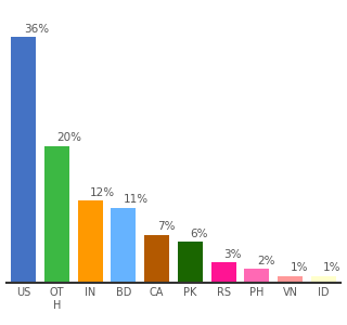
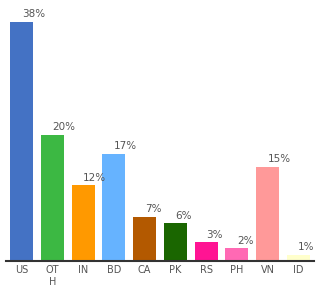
US: 36% -> 38%
BD: 11% -> 17%
VN: 1% -> 15%
